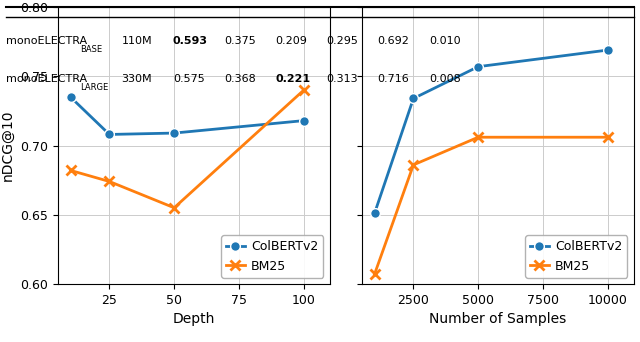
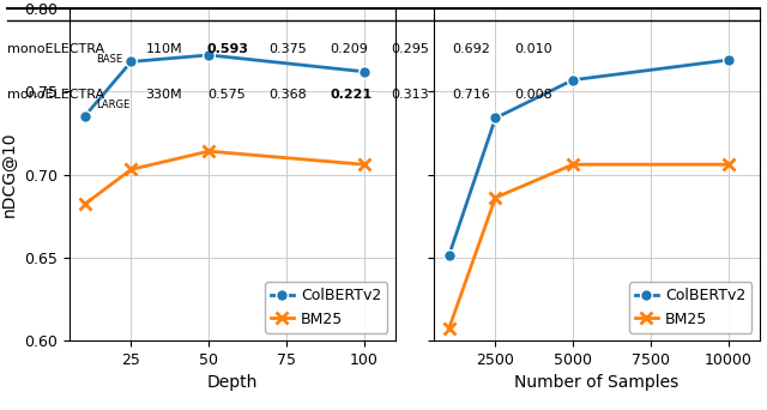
ColBERTv2/25: 0.708 -> 0.768
BM25/25: 0.674 -> 0.703
ColBERTv2/50: 0.709 -> 0.772
BM25/50: 0.655 -> 0.714
ColBERTv2/100: 0.718 -> 0.762
BM25/100: 0.740 -> 0.706
